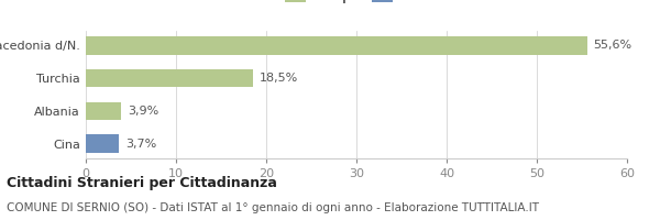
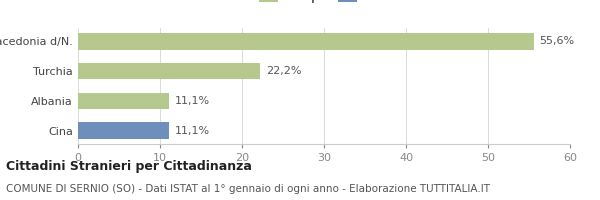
Turchia: 18,5% -> 22,2%
Albania: 3,9% -> 11,1%
Cina: 3,7% -> 11,1%
